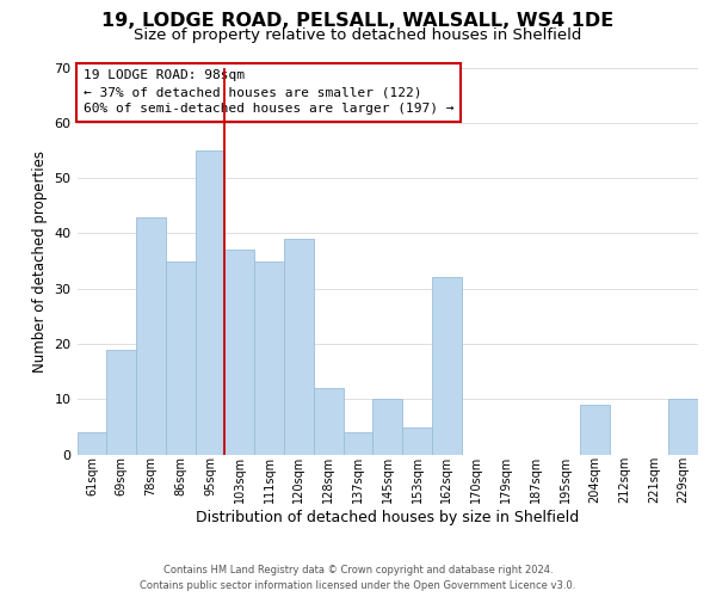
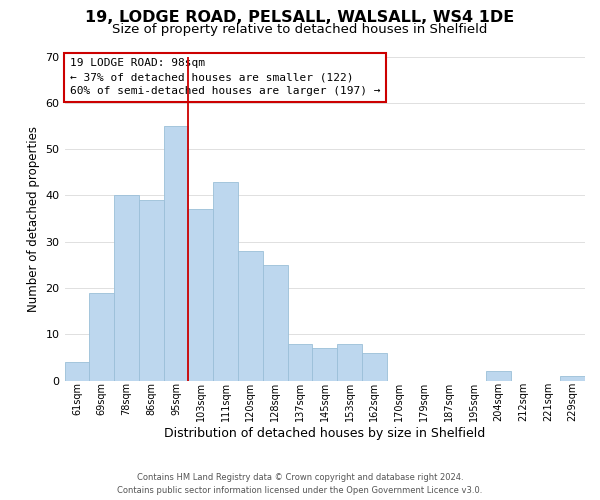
78sqm: 43 -> 40
86sqm: 35 -> 39
111sqm: 35 -> 43
120sqm: 39 -> 28
128sqm: 12 -> 25
137sqm: 4 -> 8
145sqm: 10 -> 7
153sqm: 5 -> 8
162sqm: 32 -> 6
204sqm: 9 -> 2
229sqm: 10 -> 1
